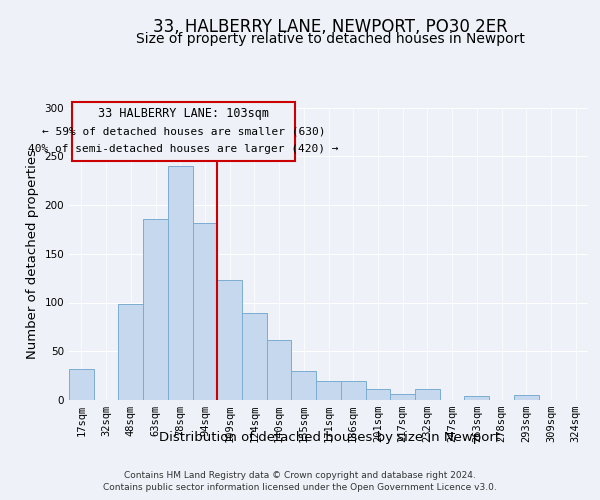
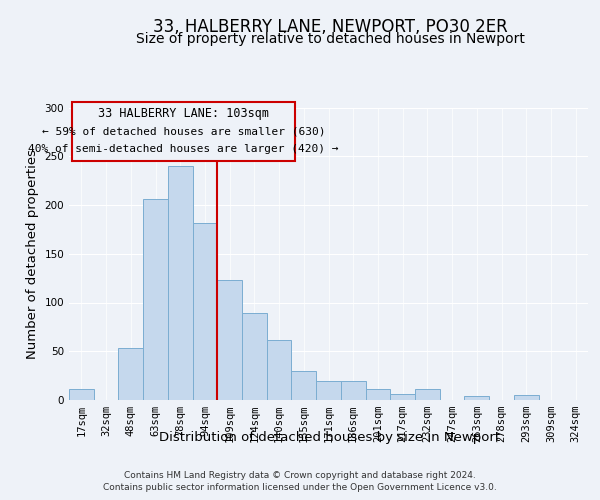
17sqm: 32 -> 11
48sqm: 98 -> 53
63sqm: 186 -> 206
